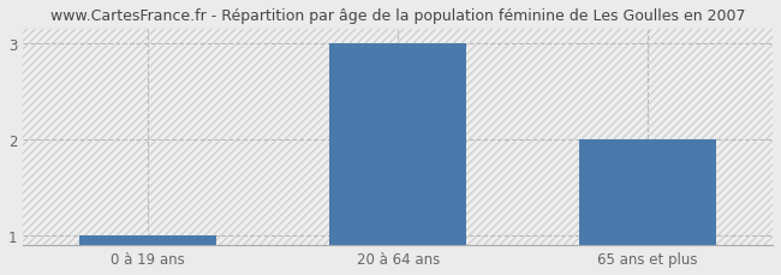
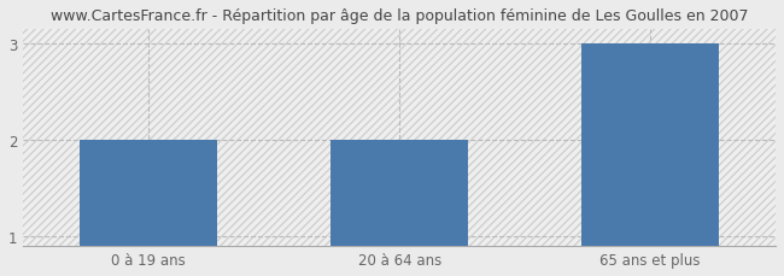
0 à 19 ans: 1 -> 2
20 à 64 ans: 3 -> 2
65 ans et plus: 2 -> 3
